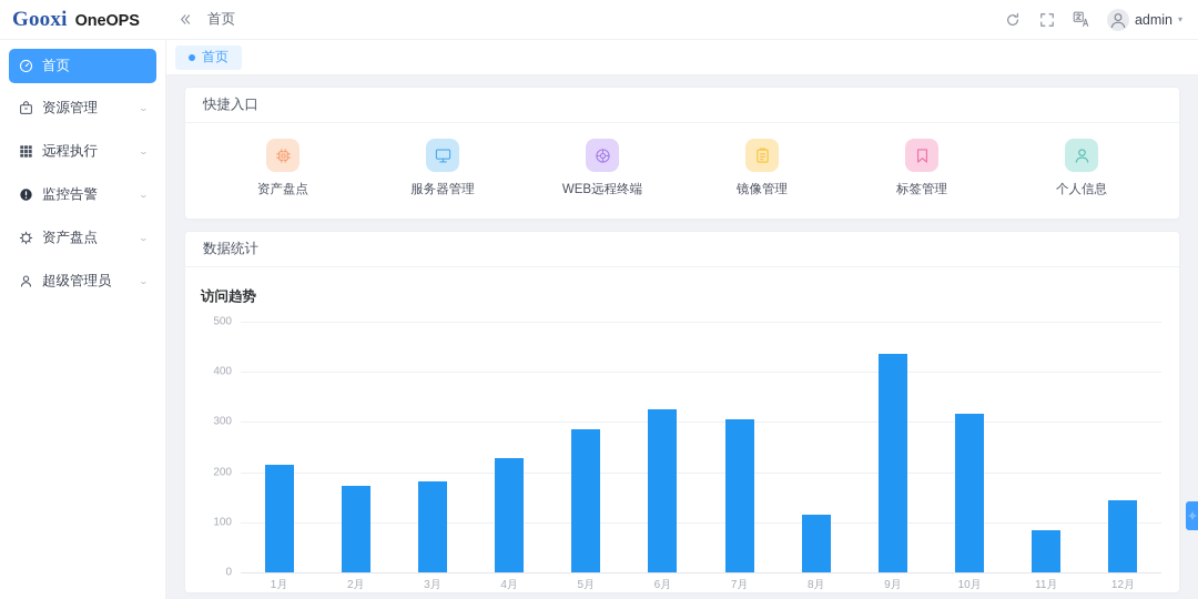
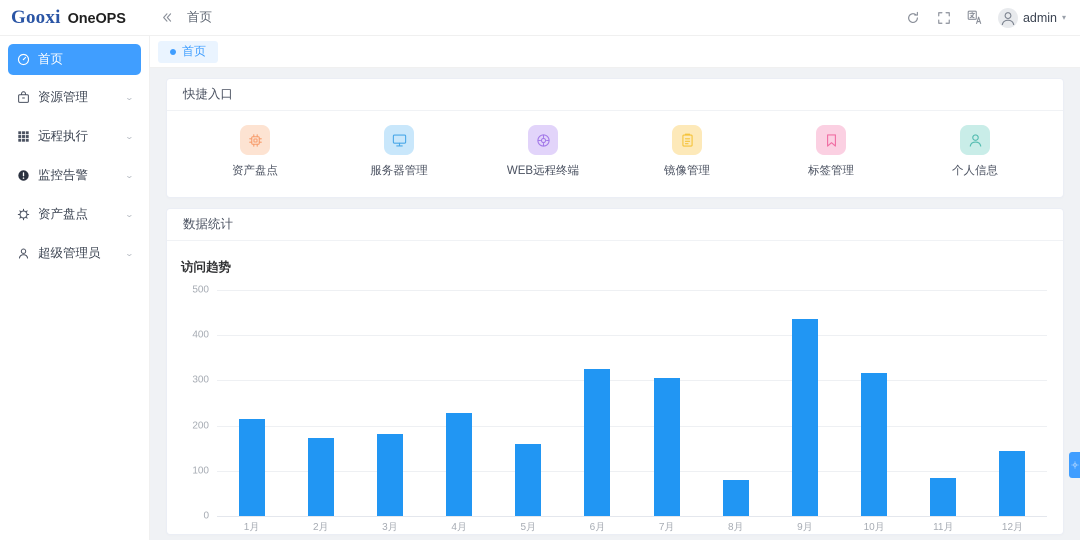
5月: 280 -> 160
8月: 110 -> 80
